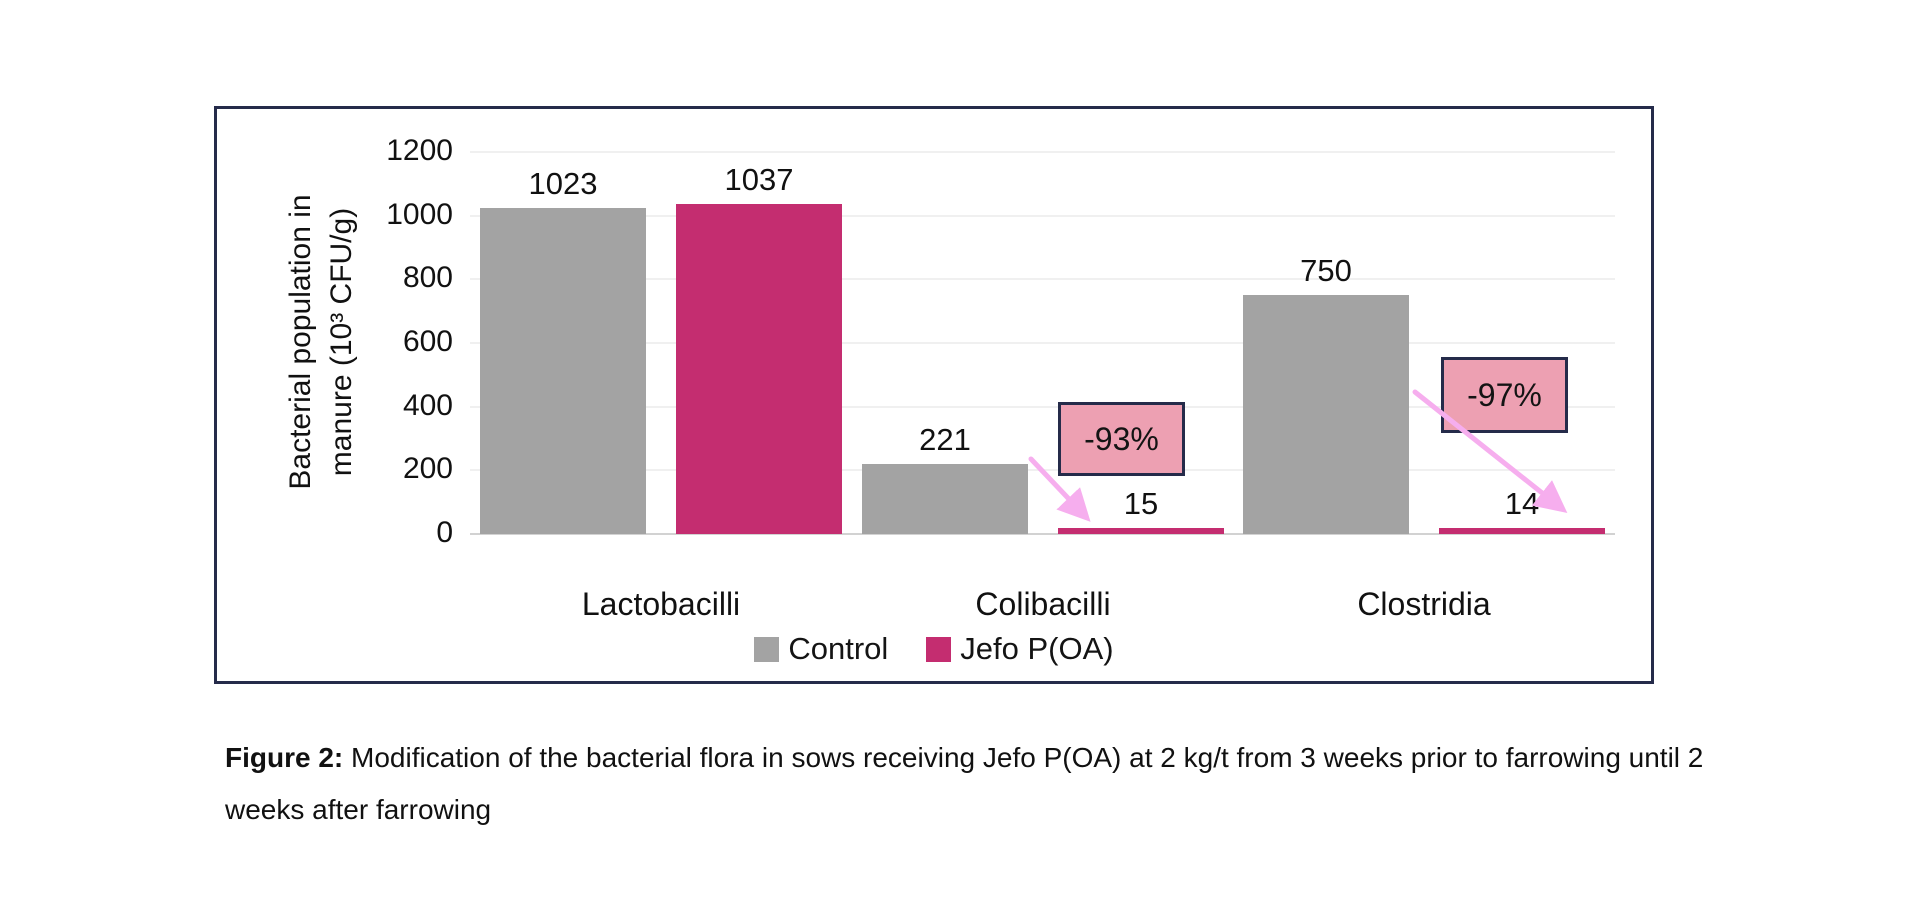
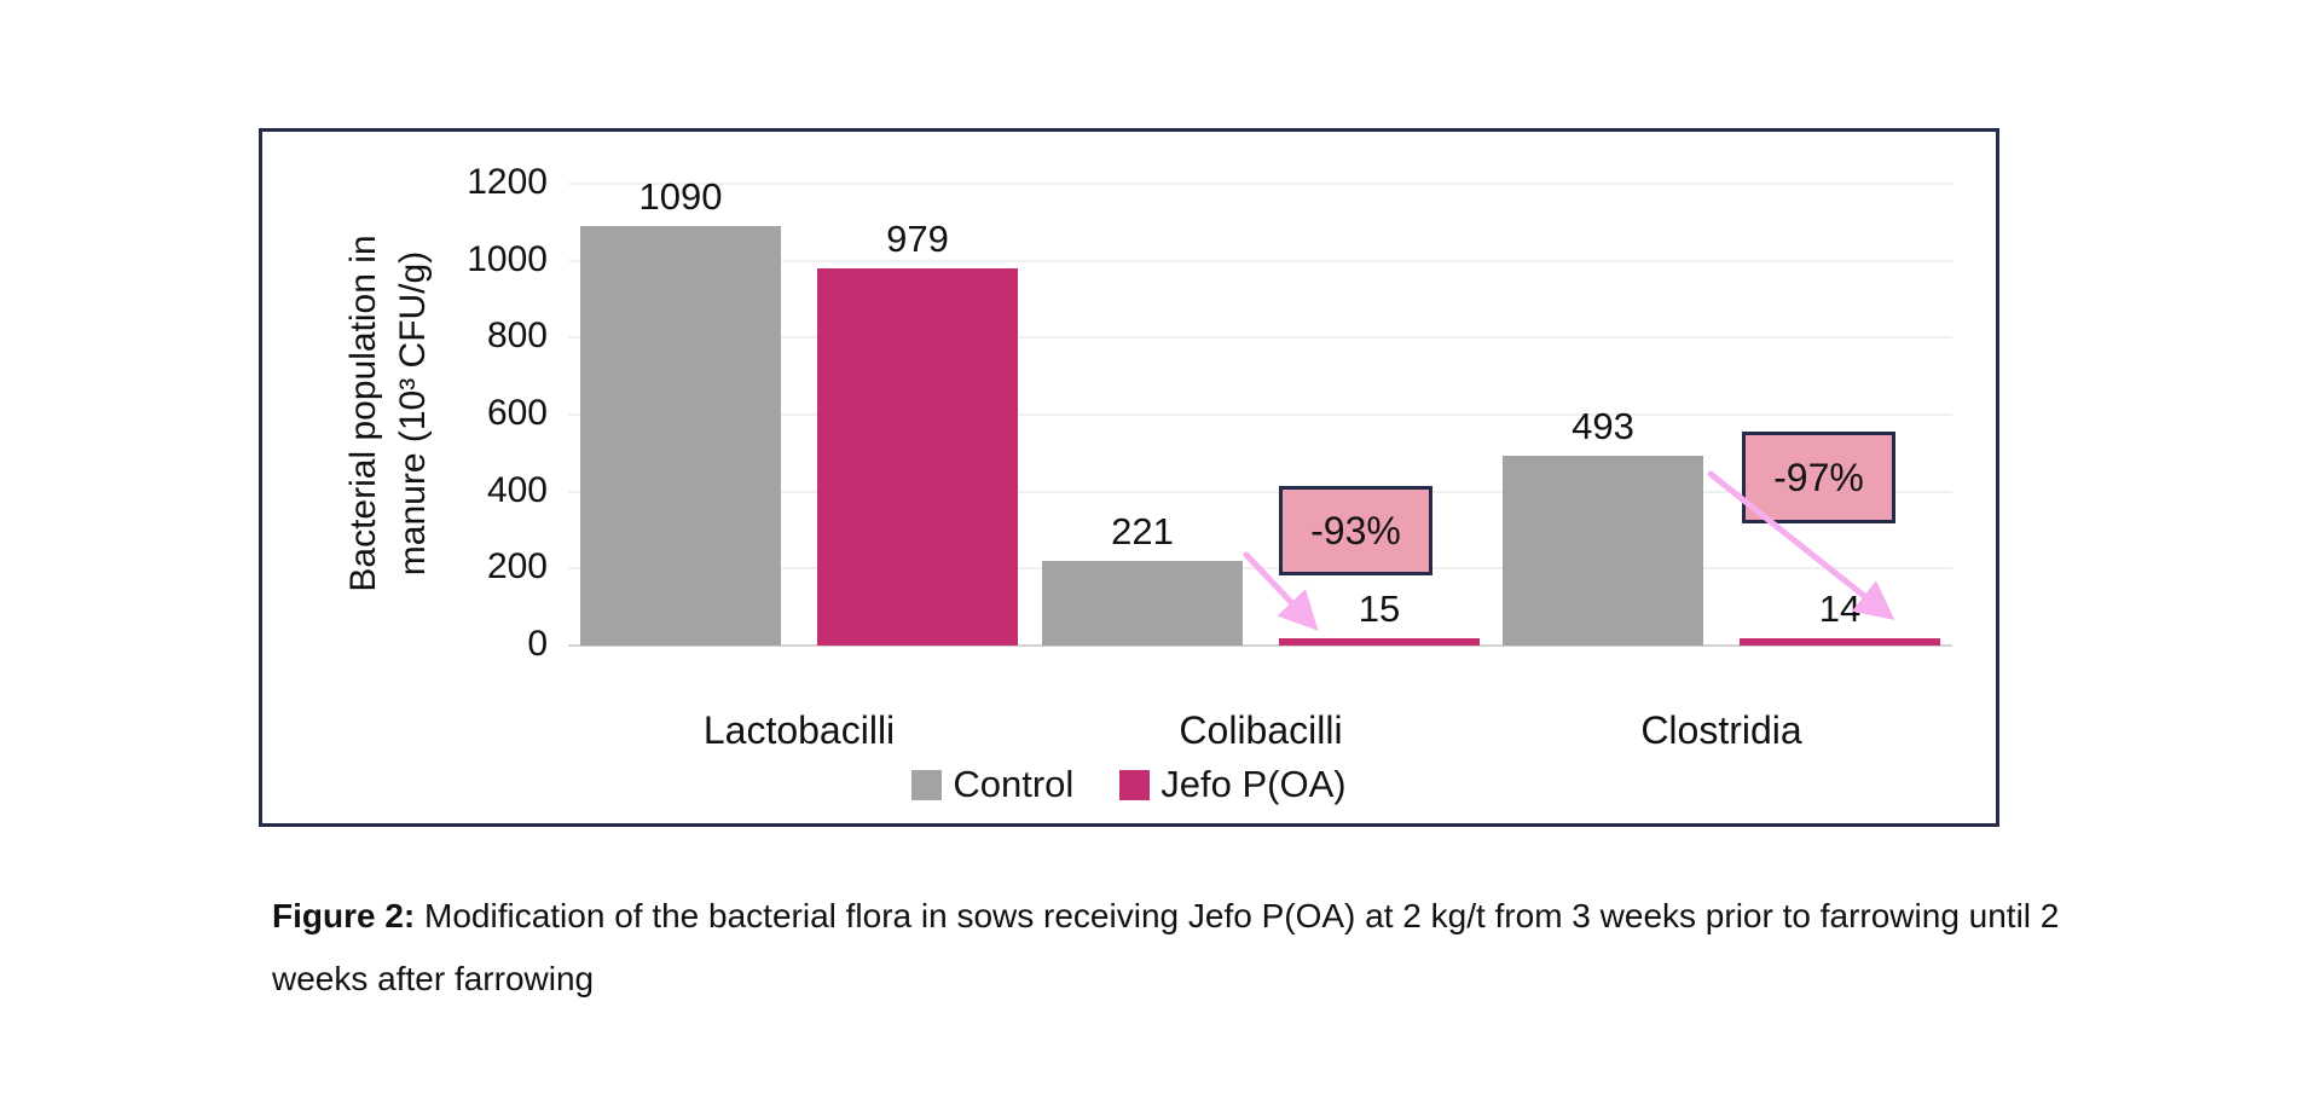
Control/Lactobacilli: 1023 -> 1090
Jefo P(OA)/Lactobacilli: 1037 -> 979
Control/Clostridia: 750 -> 493
